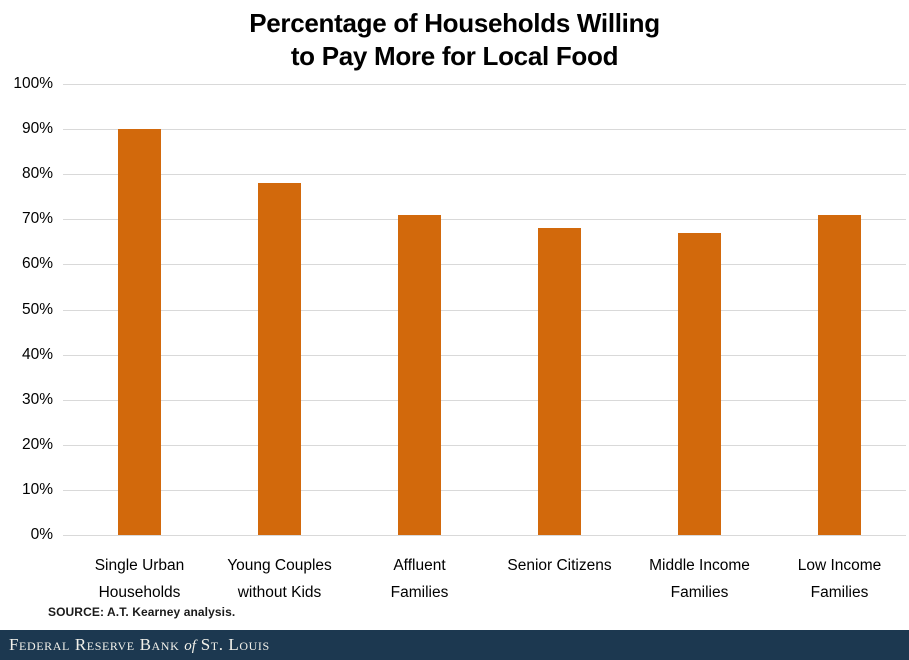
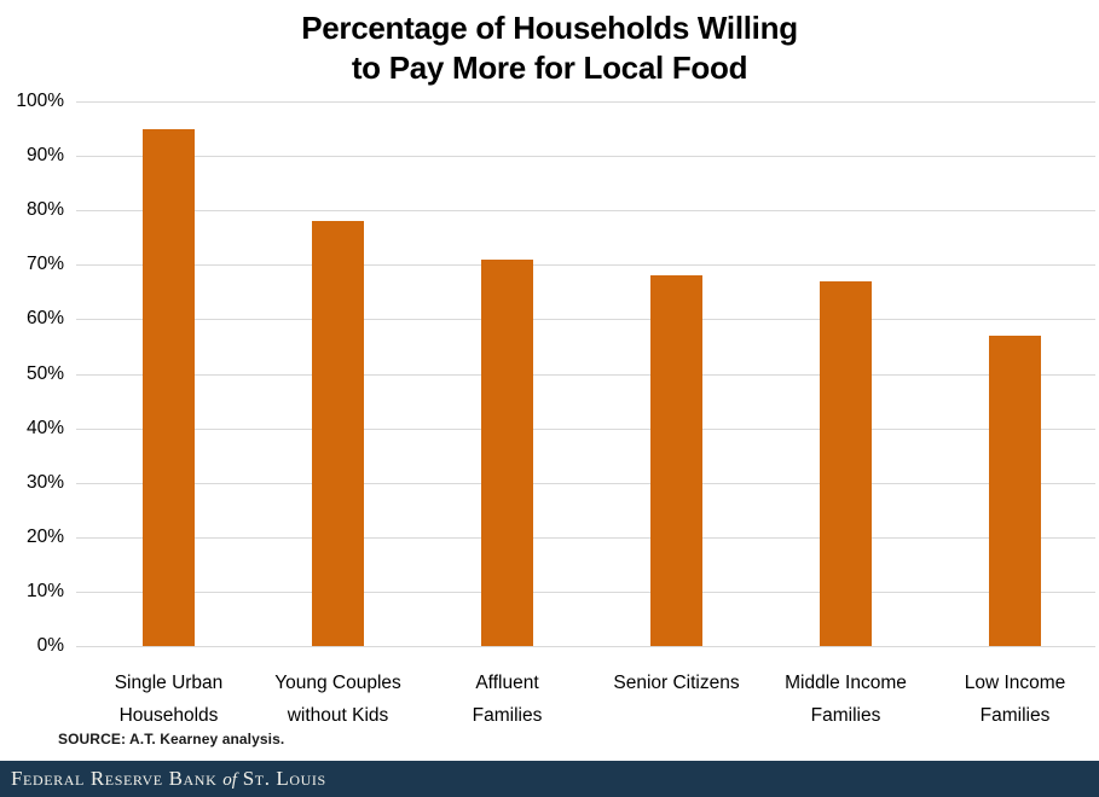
Single Urban Households: 90% -> 95%
Low Income Families: 71% -> 57%
